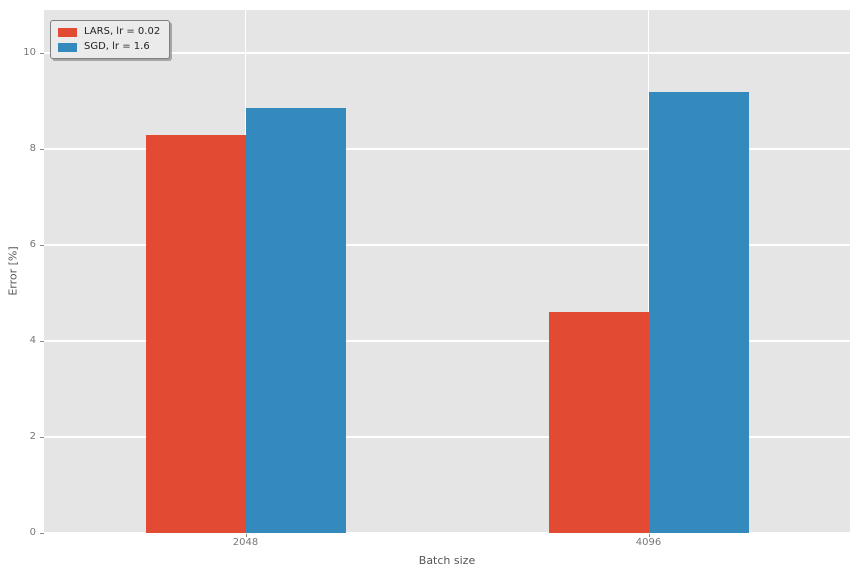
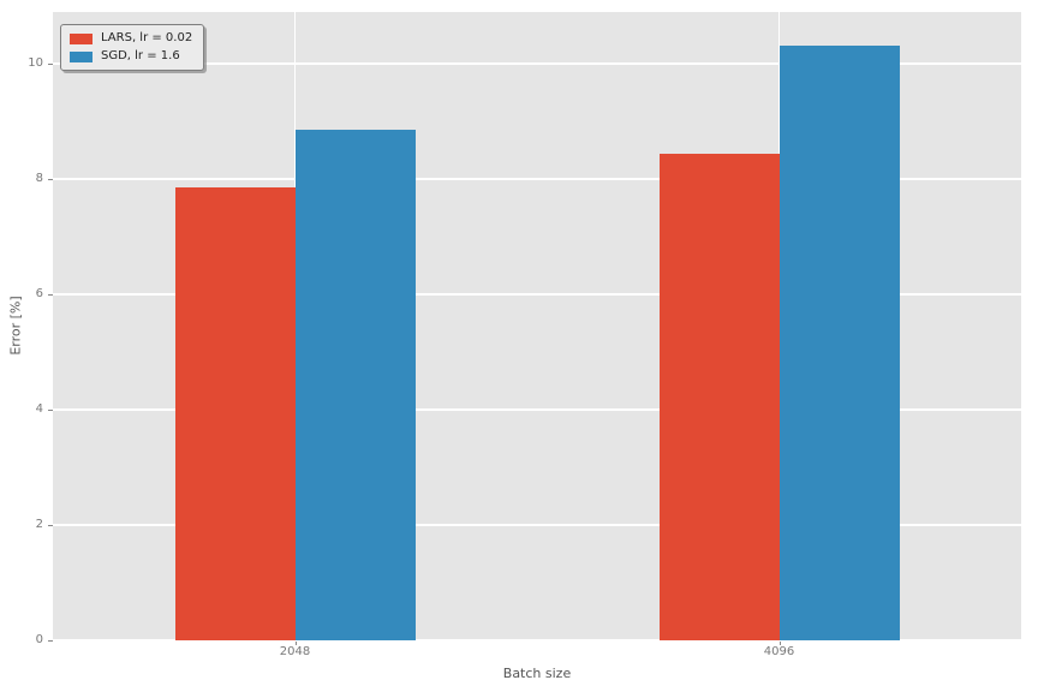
LARS, lr = 0.02/2048: 8.3 -> 7.9
LARS, lr = 0.02/4096: 4.6 -> 8.4
SGD, lr = 1.6/4096: 9.2 -> 10.3
